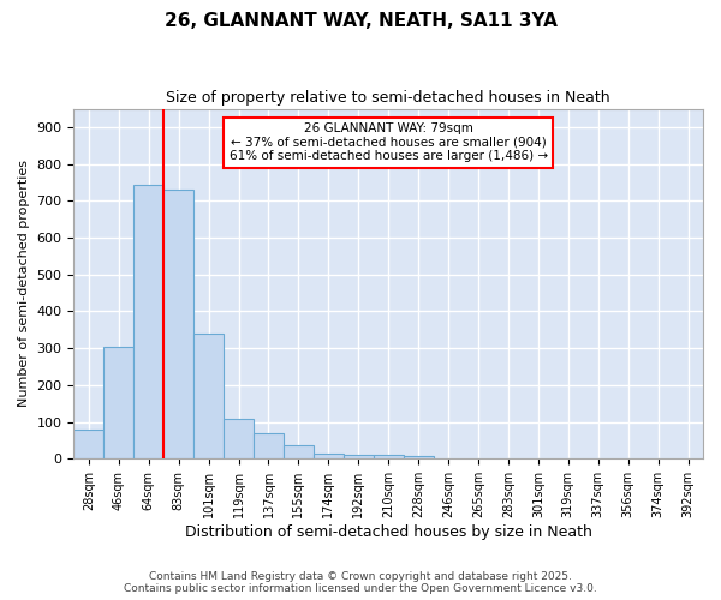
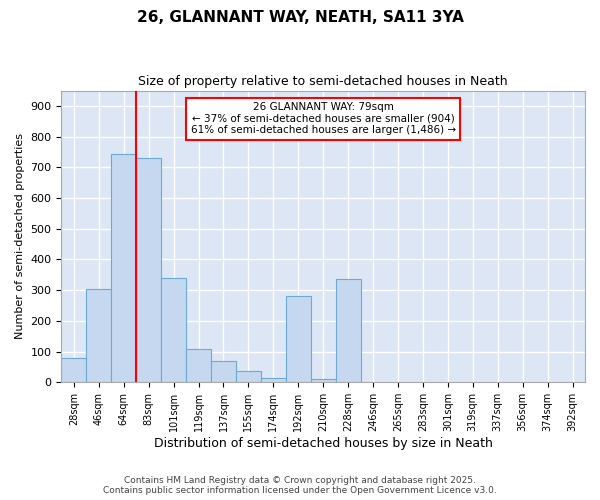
192sqm: 12 -> 280
228sqm: 8 -> 335
